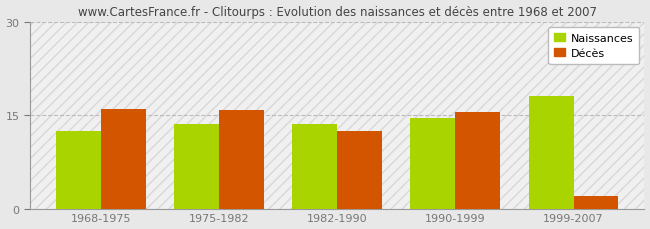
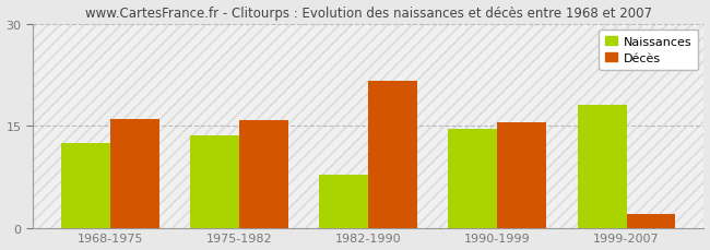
Naissances/1982-1990: 13.5 -> 7.8
Décès/1982-1990: 12.5 -> 21.6
